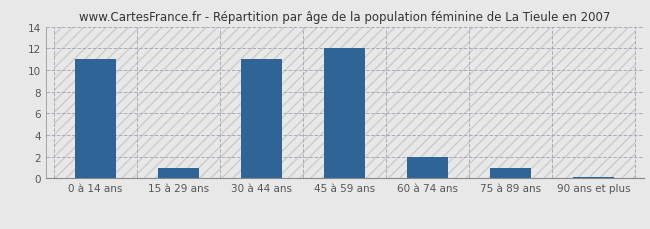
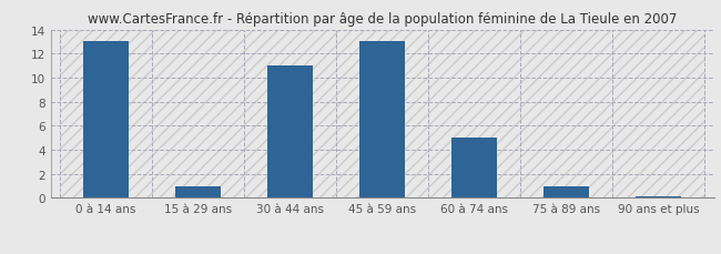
0 à 14 ans: 11.0 -> 13.0
45 à 59 ans: 12.0 -> 13.0
60 à 74 ans: 2.0 -> 5.0
